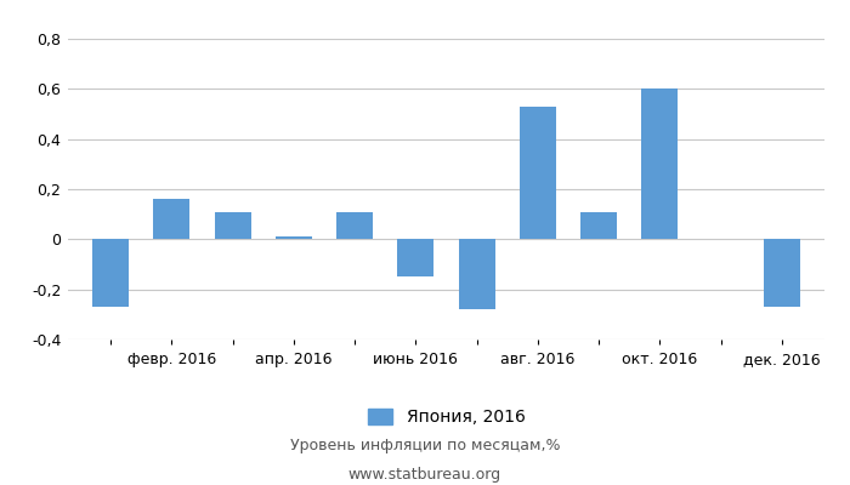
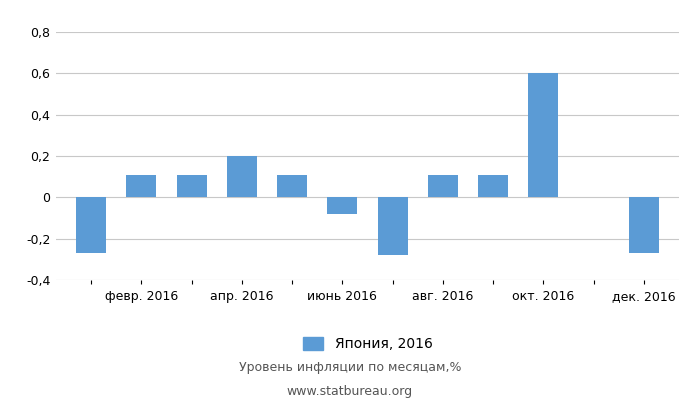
февр. 2016: 0,16 -> 0,11
апр. 2016: 0,01 -> 0,20
июнь 2016: -0,15 -> -0,08
авг. 2016: 0,53 -> 0,11
